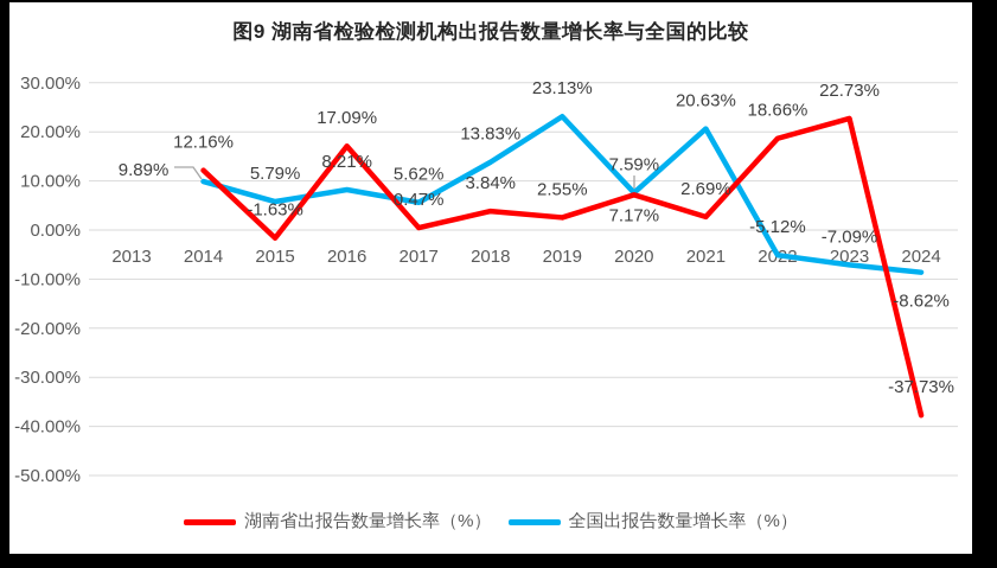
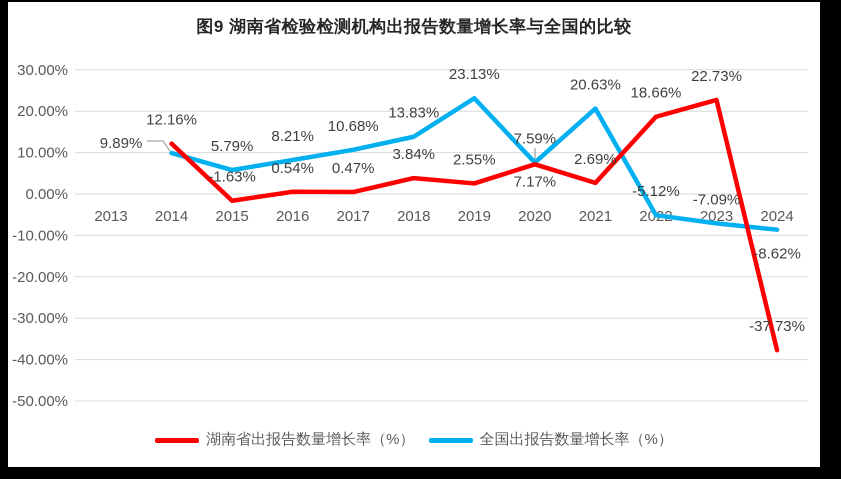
湖南省出报告数量增长率（%）/2016: 17.09% -> 0.54%
全国出报告数量增长率（%）/2017: 5.62% -> 10.68%
